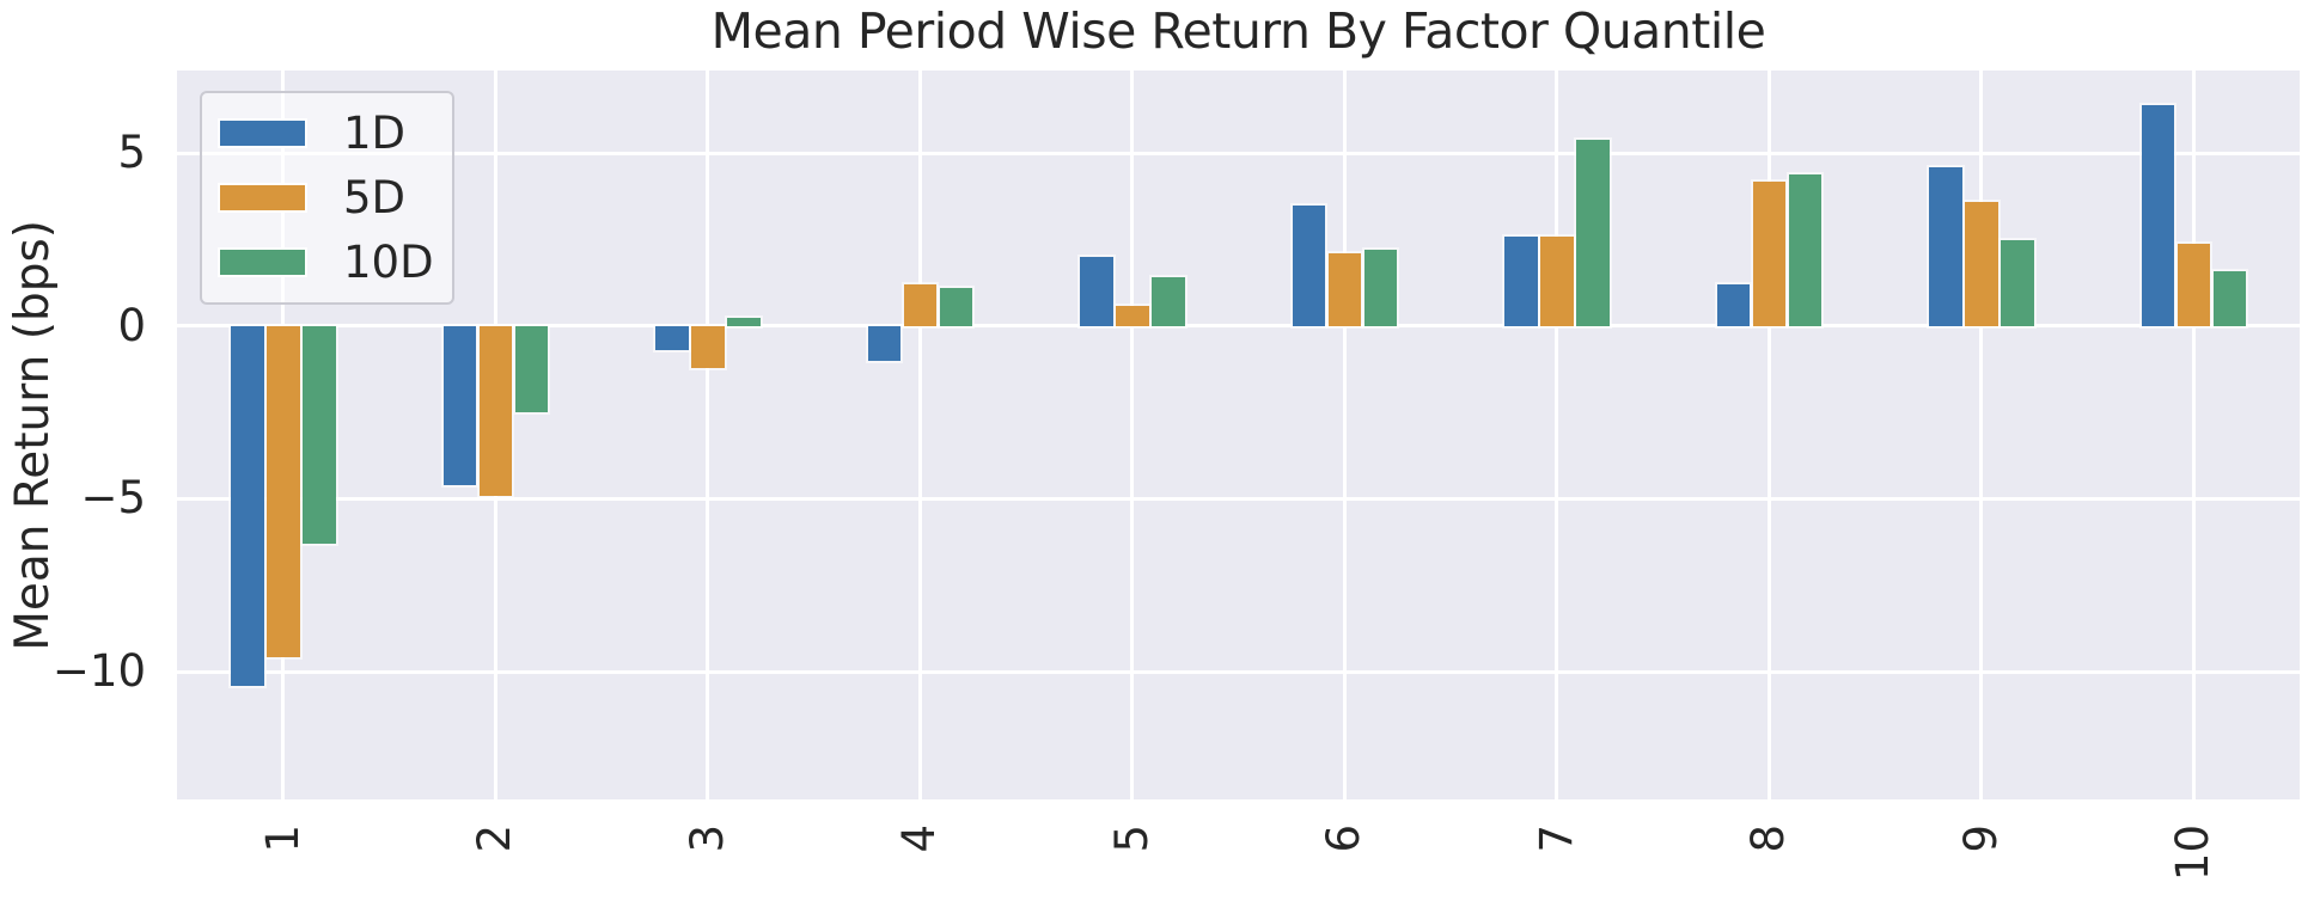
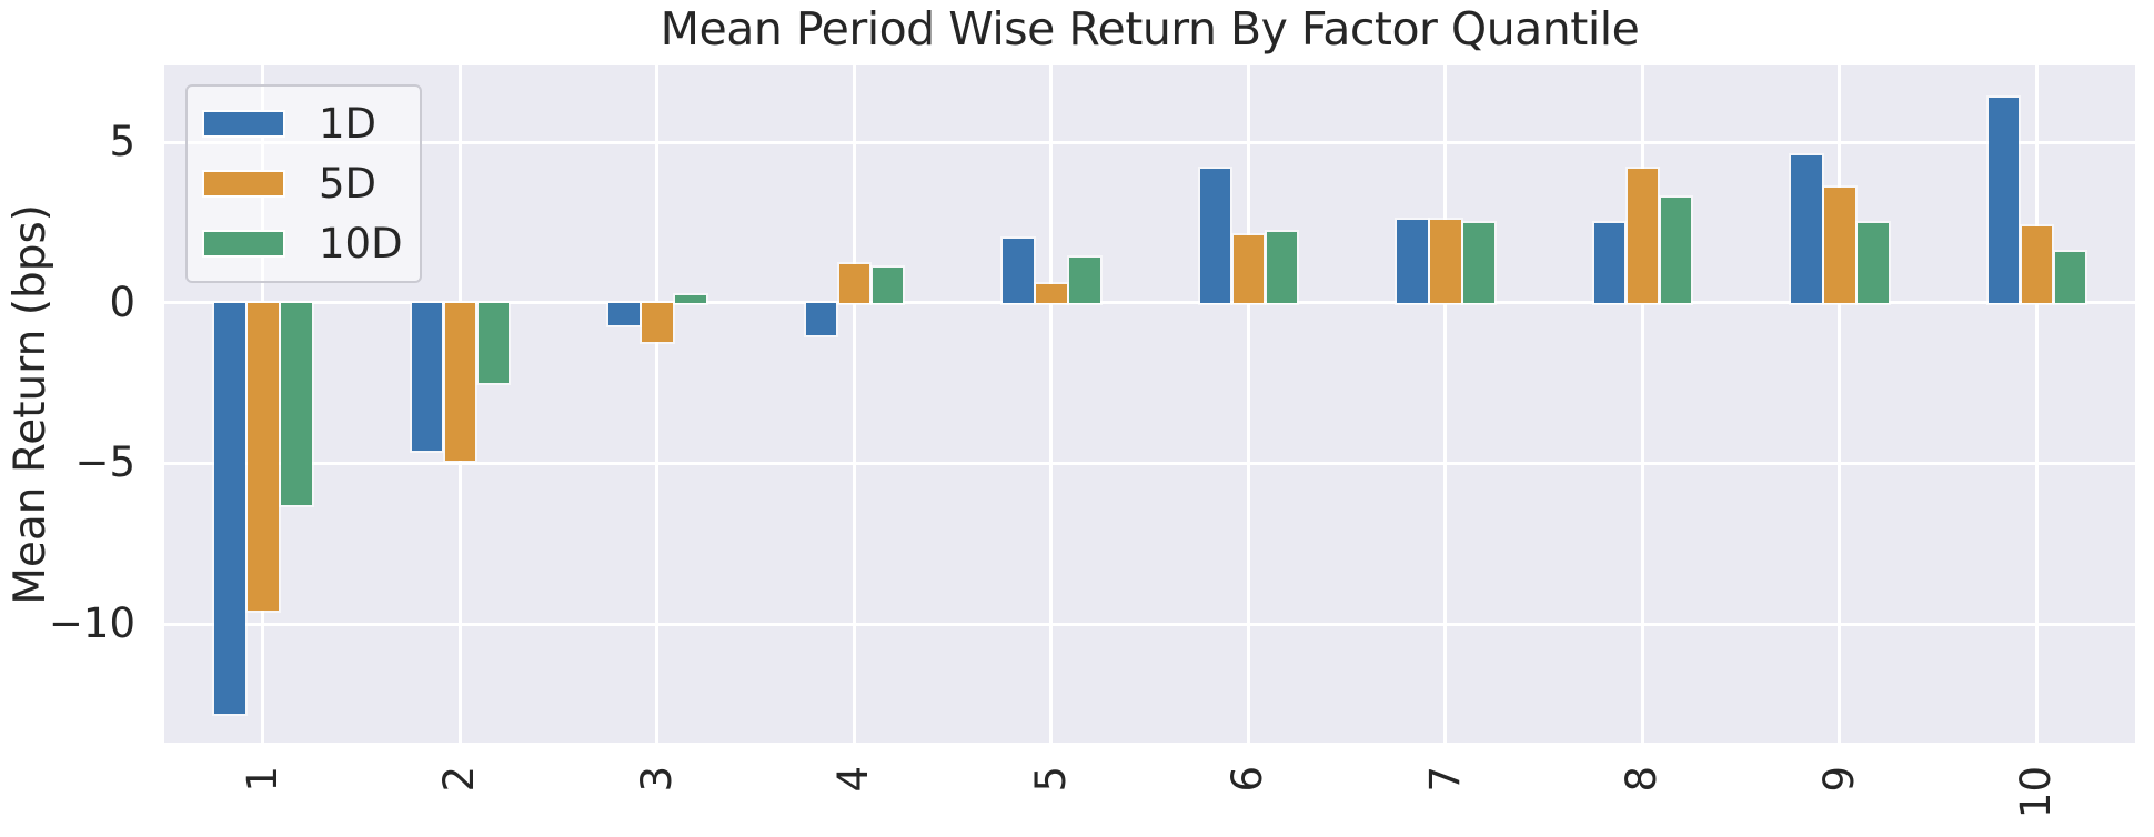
1D/1: -10.4 -> -12.8
1D/6: 3.5 -> 4.2
10D/7: 5.4 -> 2.5
1D/8: 1.2 -> 2.5
10D/8: 4.4 -> 3.3
